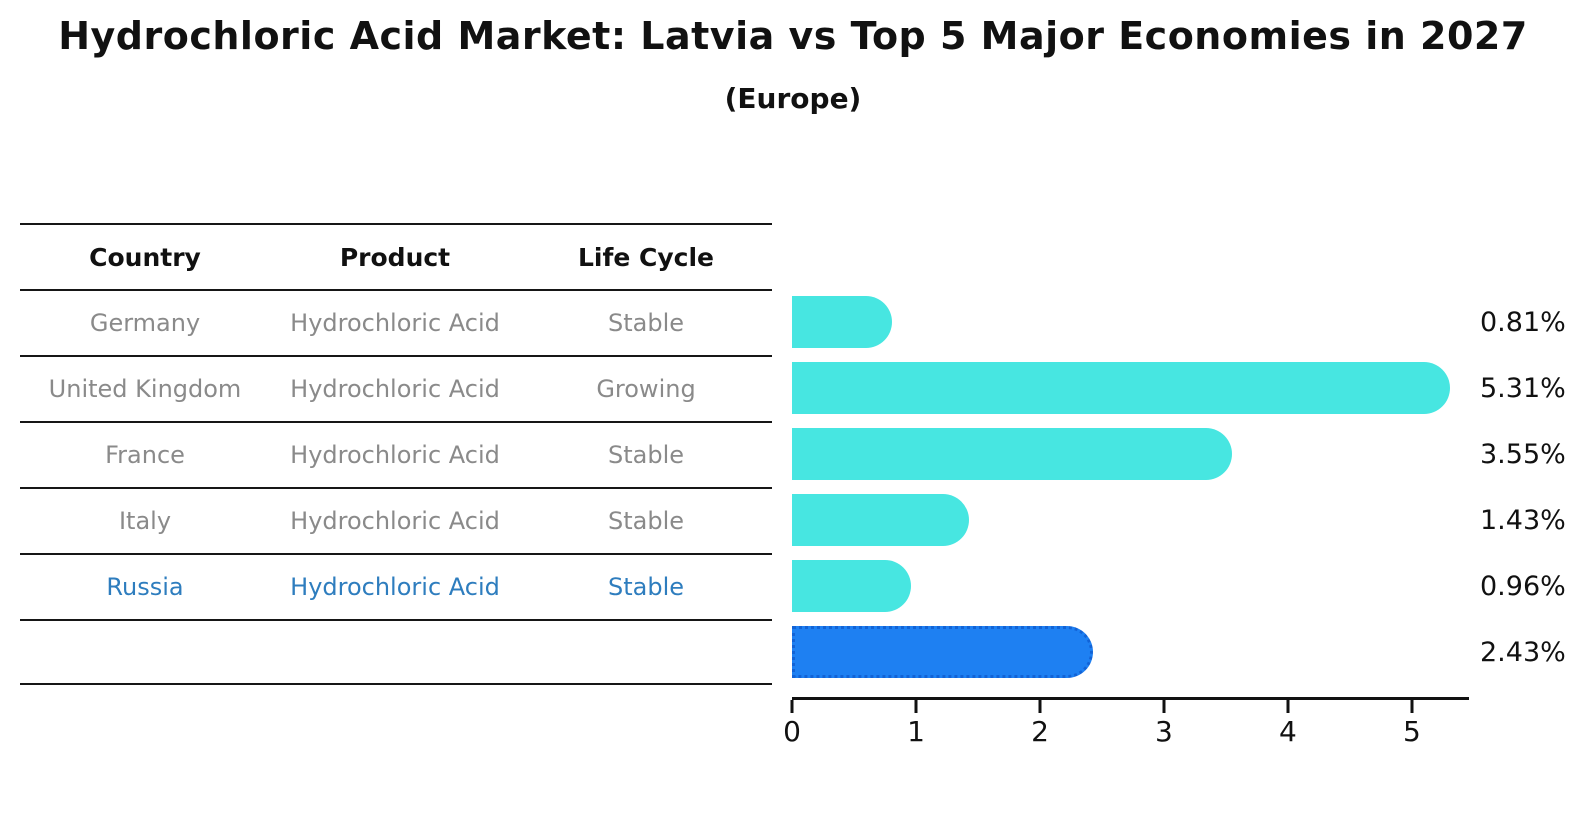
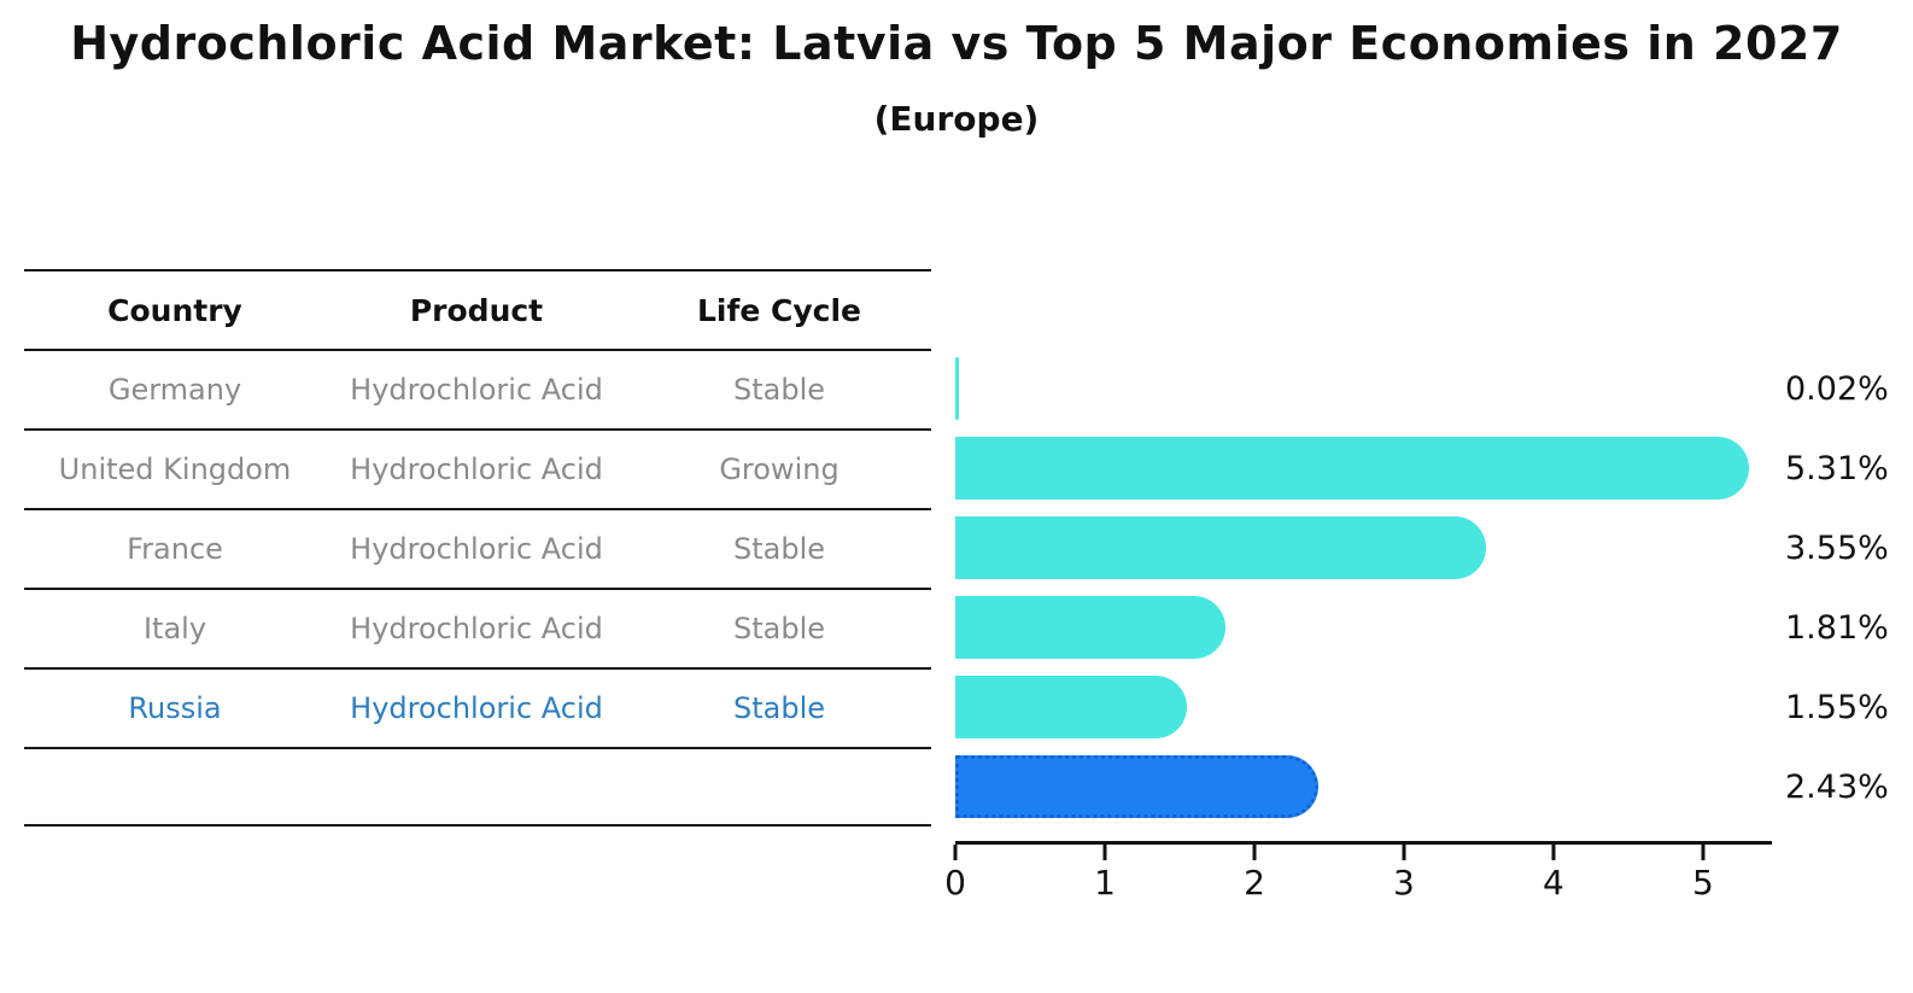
Germany: 0.81% -> 0.02%
Italy: 1.43% -> 1.81%
Russia: 0.96% -> 1.55%
